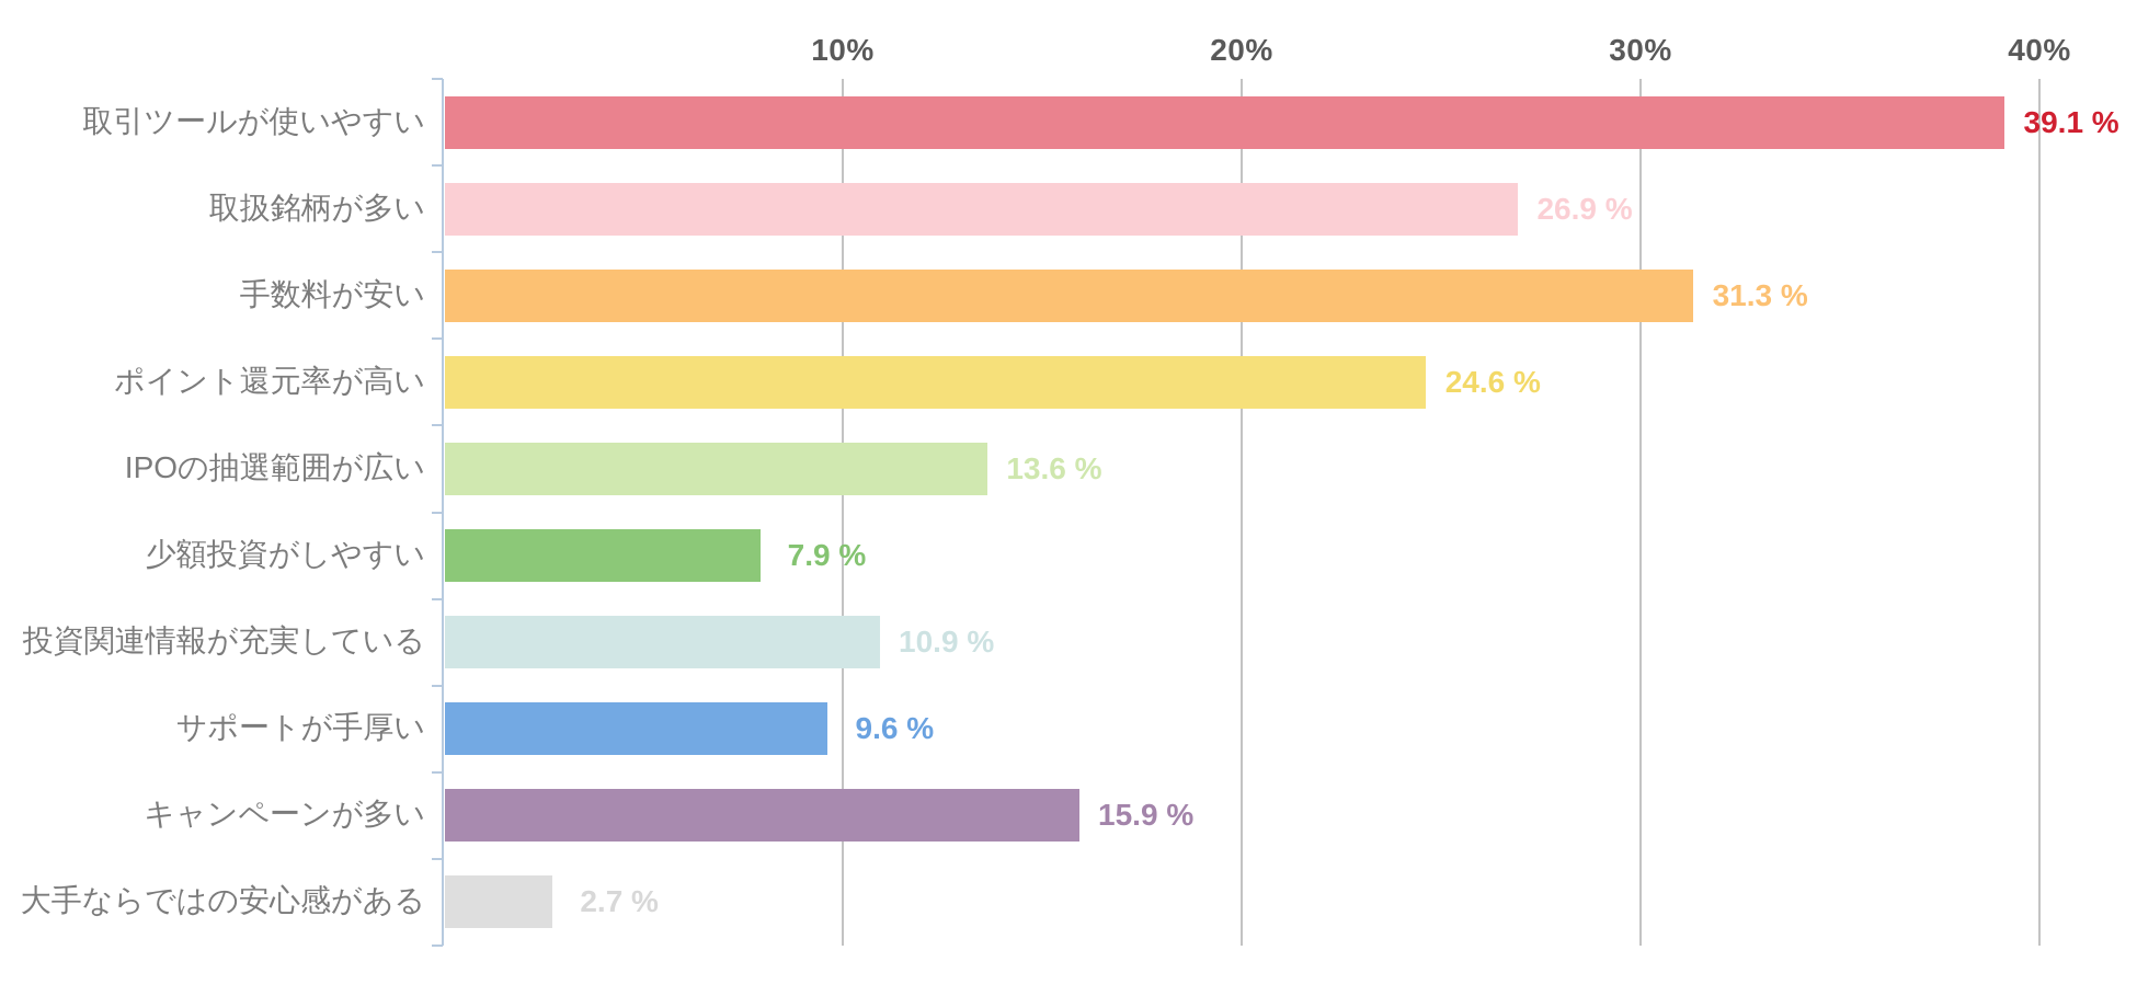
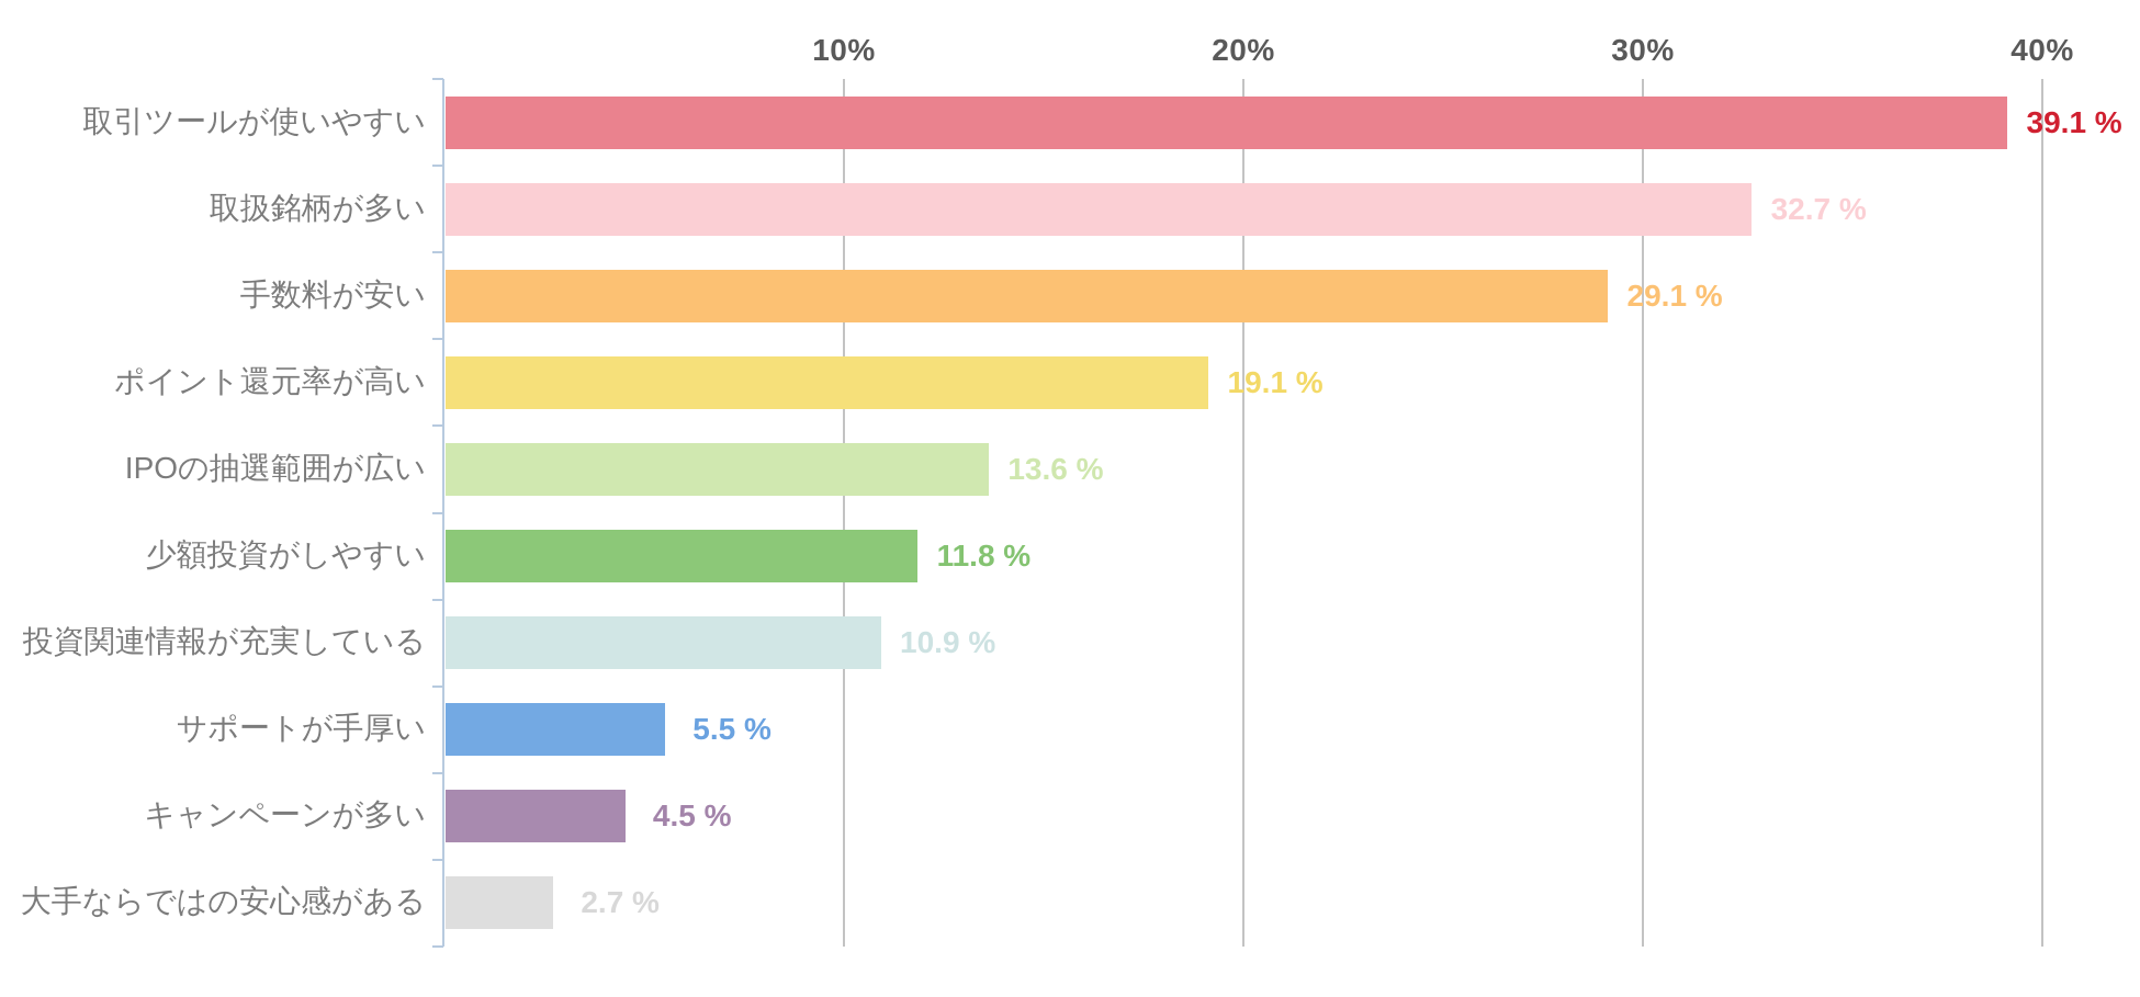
取扱銘柄が多い: 26.9 -> 32.7
手数料が安い: 31.3 -> 29.1
ポイント還元率が高い: 24.6 -> 19.1
少額投資がしやすい: 7.9 -> 11.8
サポートが手厚い: 9.6 -> 5.5
キャンペーンが多い: 15.9 -> 4.5
